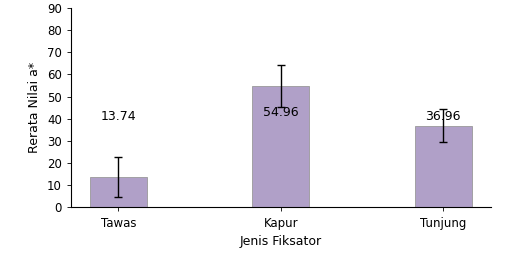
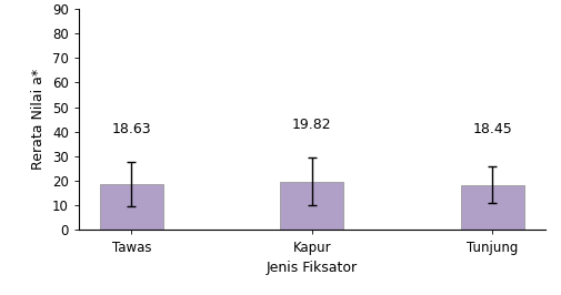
Tawas: 13.74 -> 18.63
Kapur: 54.96 -> 19.82
Tunjung: 36.96 -> 18.45
